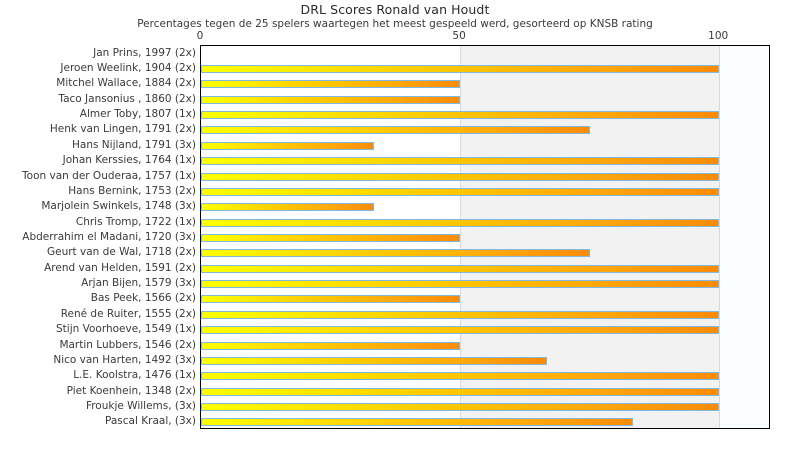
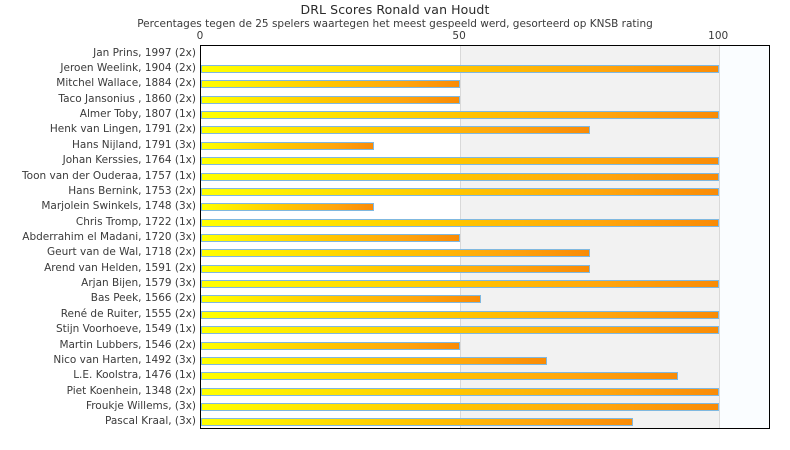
Arend van Helden, 1591 (2x): 100 -> 75
Bas Peek, 1566 (2x): 50 -> 54
L.E. Koolstra, 1476 (1x): 100 -> 92
